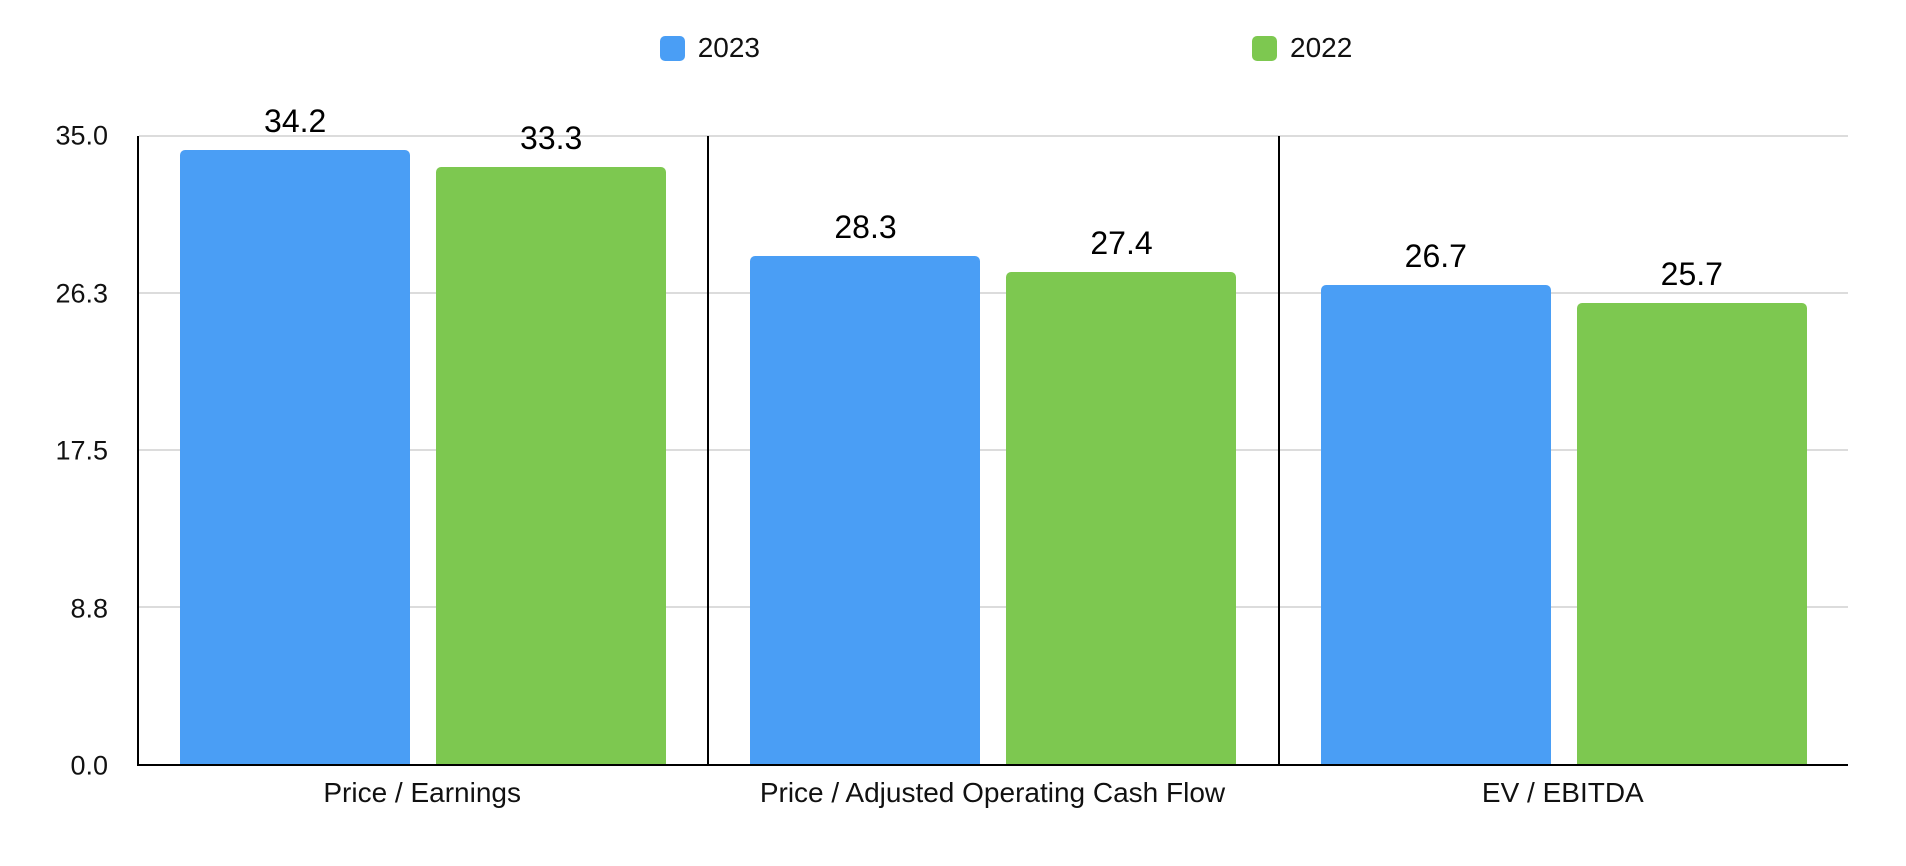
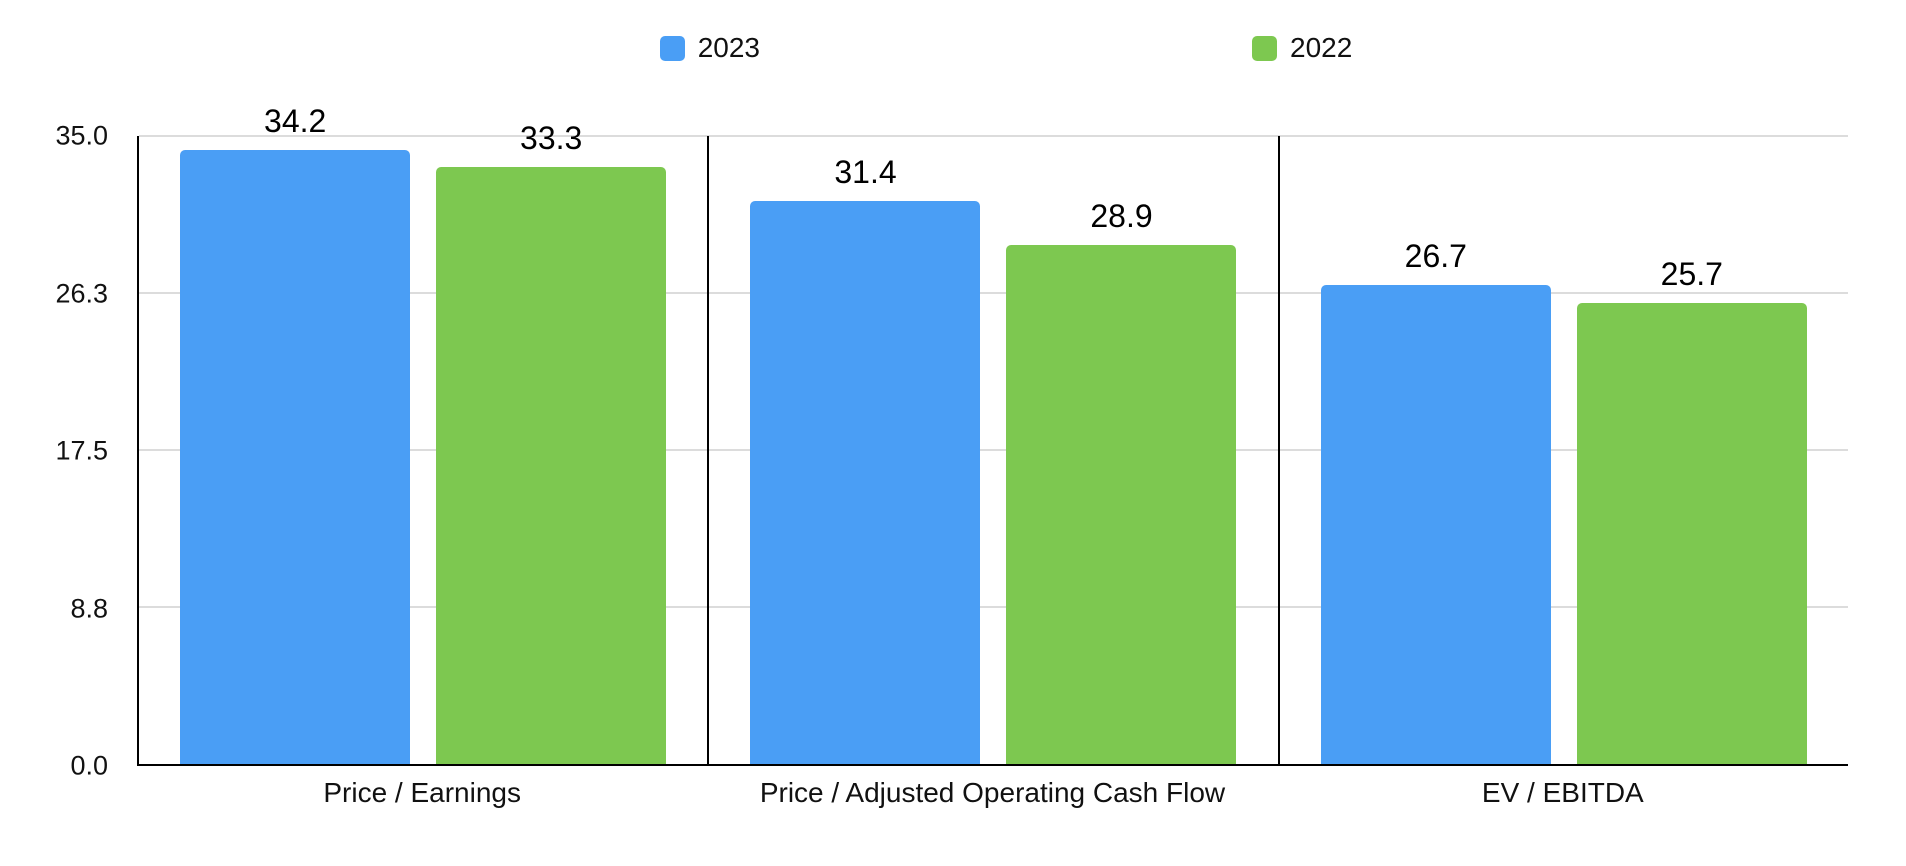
2023/Price / Adjusted Operating Cash Flow: 28.3 -> 31.4
2022/Price / Adjusted Operating Cash Flow: 27.4 -> 28.9
